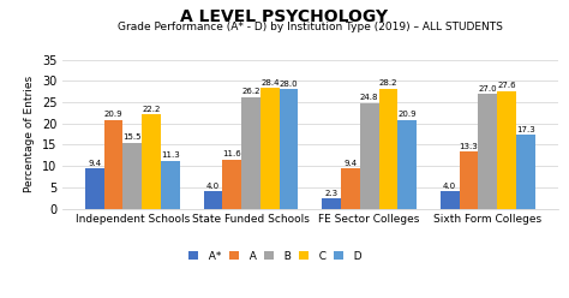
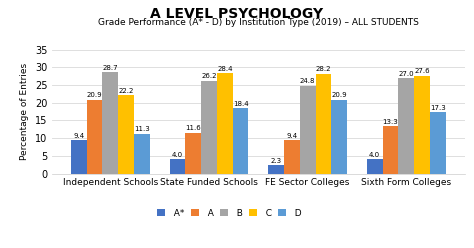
B/Independent Schools: 15.5 -> 28.7
D/State Funded Schools: 28.0 -> 18.4
